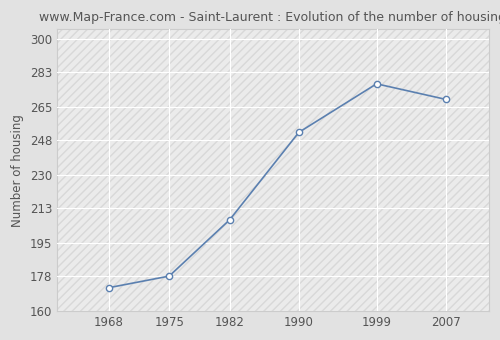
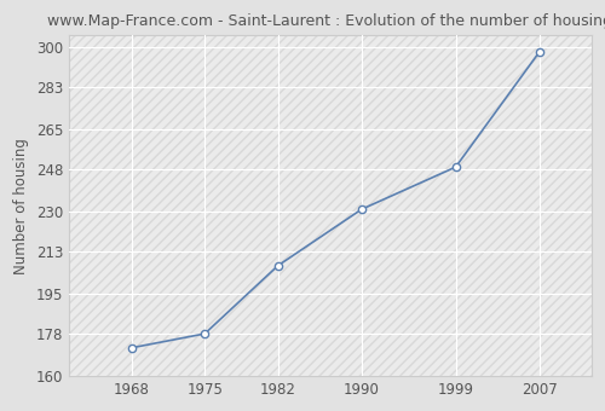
1990: 252 -> 231
1999: 277 -> 249
2007: 269 -> 298
